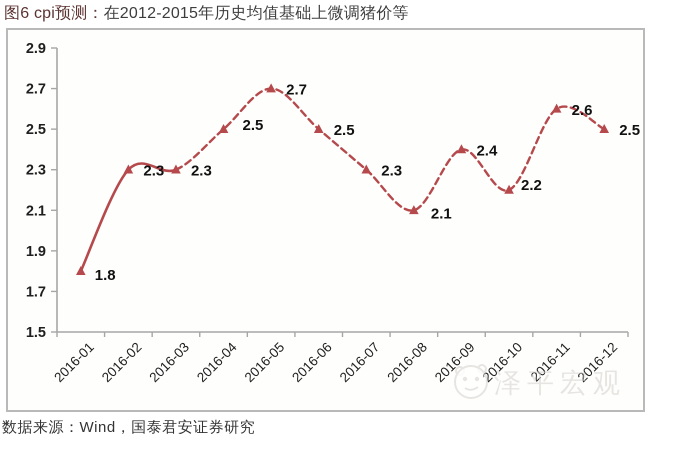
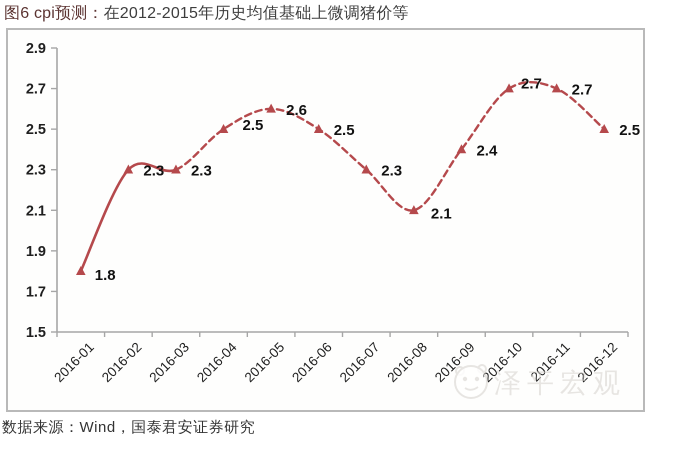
2016-05: 2.7 -> 2.6
2016-10: 2.2 -> 2.7
2016-11: 2.6 -> 2.7
